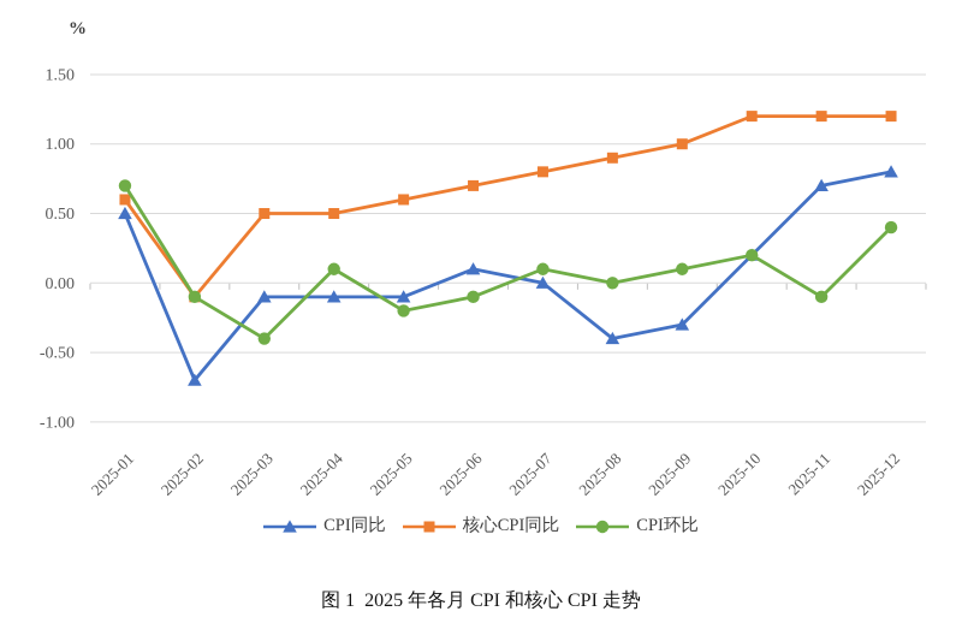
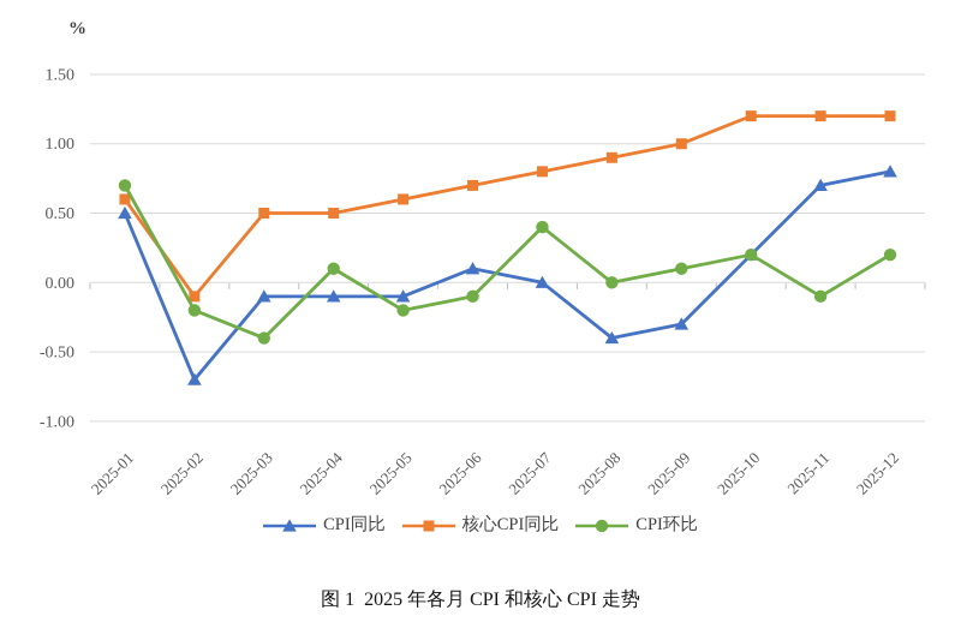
CPI环比/2025-02: -0.1 -> -0.2
CPI环比/2025-07: 0.1 -> 0.4
CPI环比/2025-12: 0.4 -> 0.2
